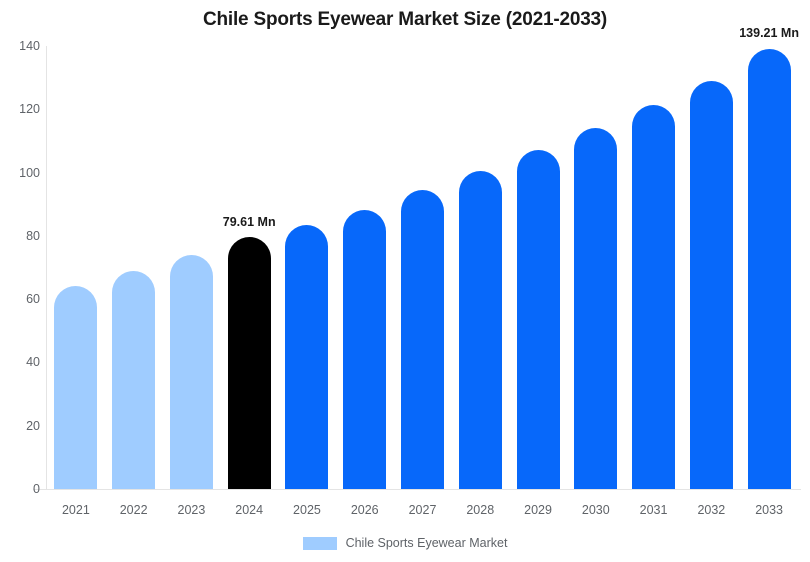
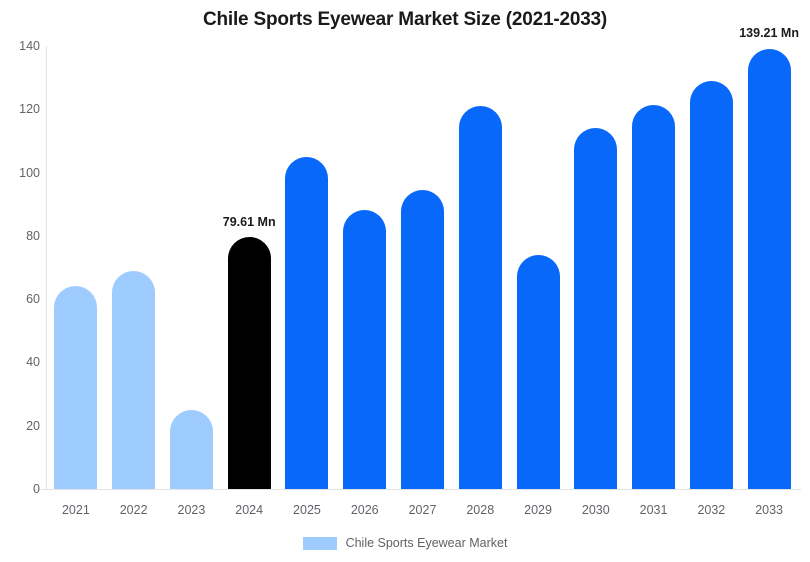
2023: 74 -> 25
2025: 84 -> 105
2028: 100 -> 121
2029: 107 -> 74
